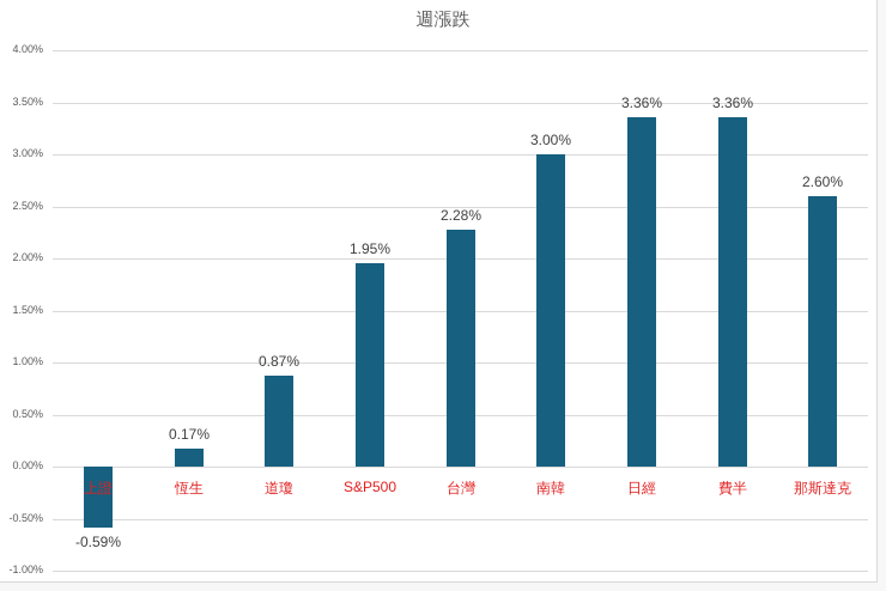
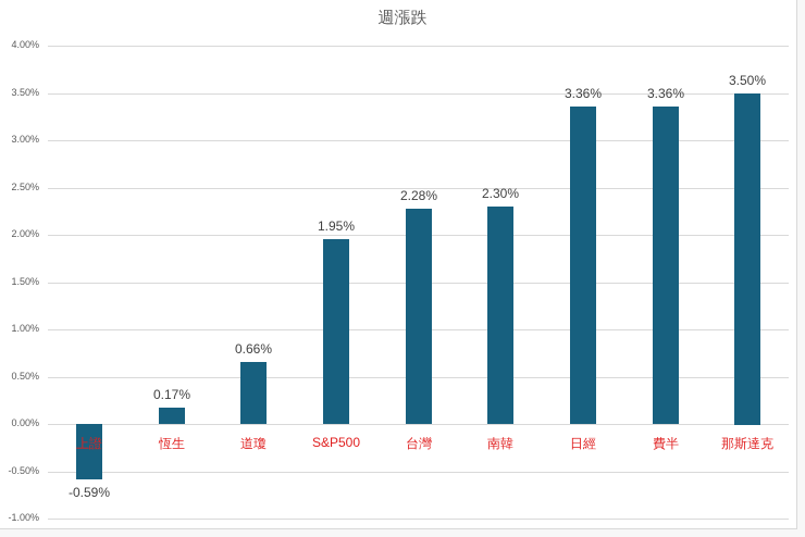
道瓊: 0.87% -> 0.66%
南韓: 3.00% -> 2.30%
那斯達克: 2.60% -> 3.50%
